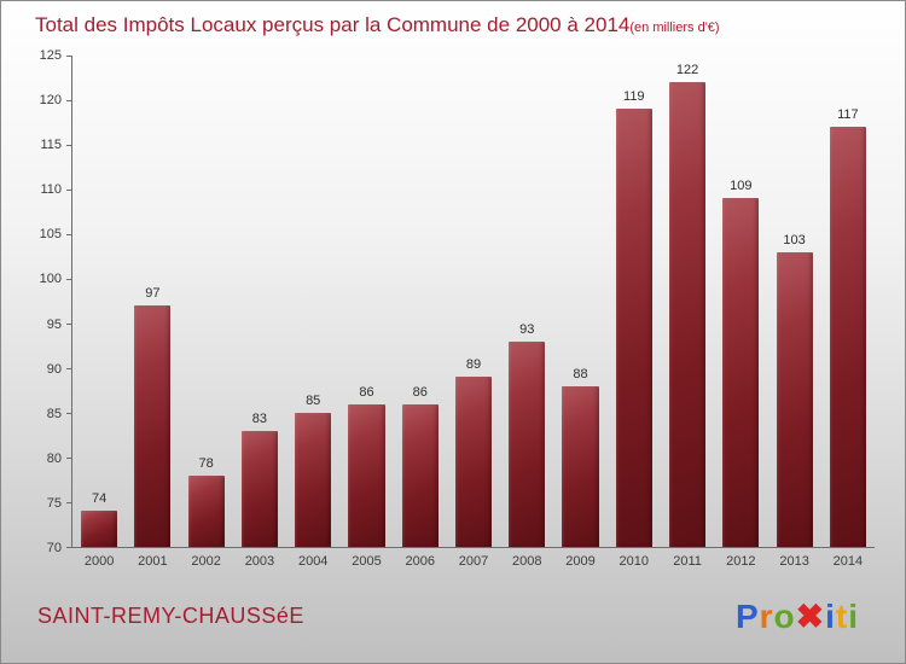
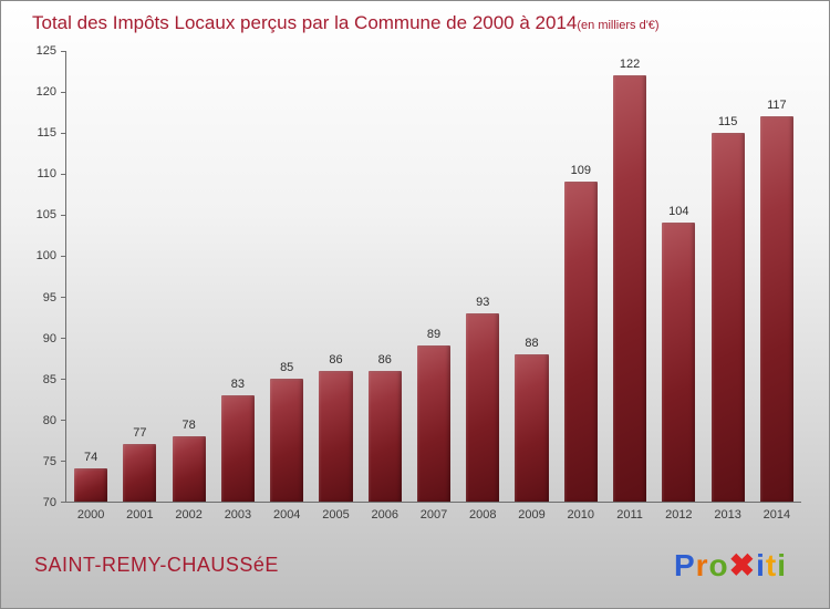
2001: 97 -> 77
2010: 119 -> 109
2012: 109 -> 104
2013: 103 -> 115
